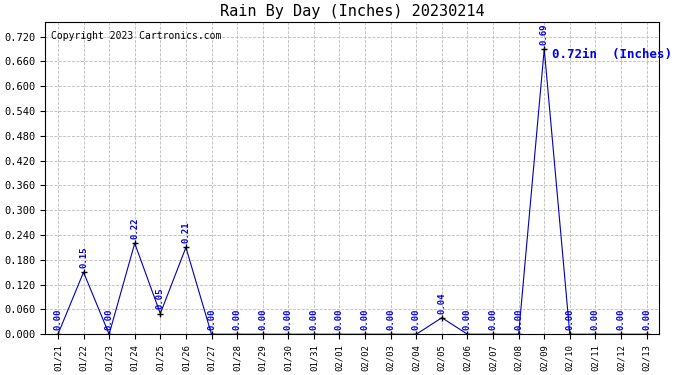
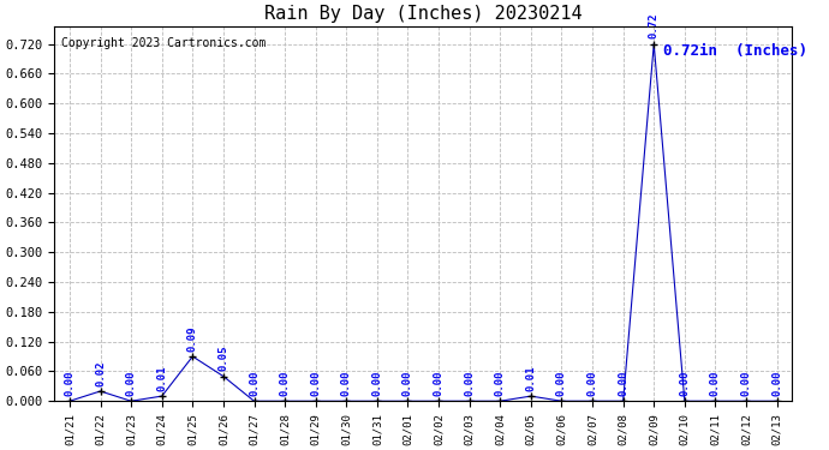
01/22: 0.15 -> 0.02
01/24: 0.22 -> 0.01
01/25: 0.05 -> 0.09
01/26: 0.21 -> 0.05
02/05: 0.04 -> 0.01
02/09: 0.69 -> 0.72
